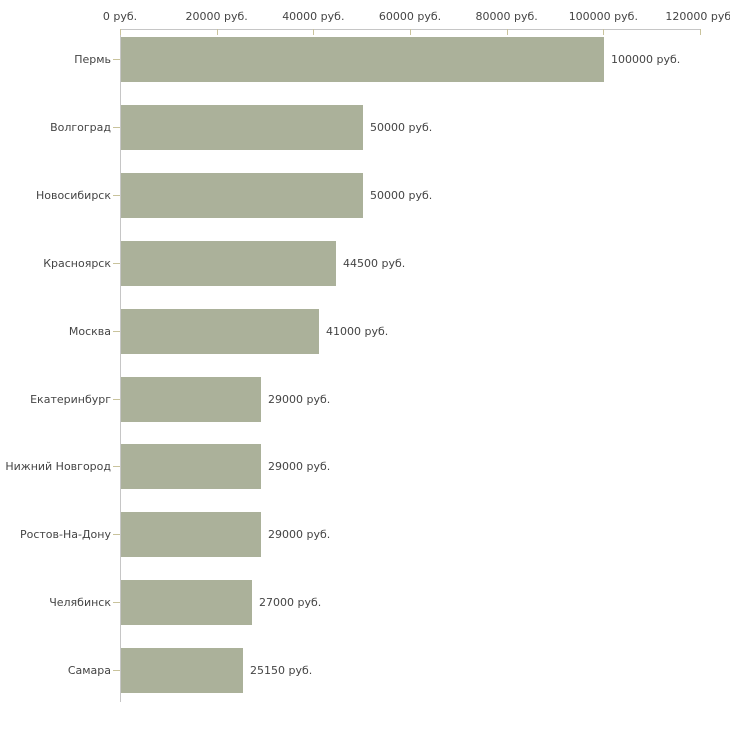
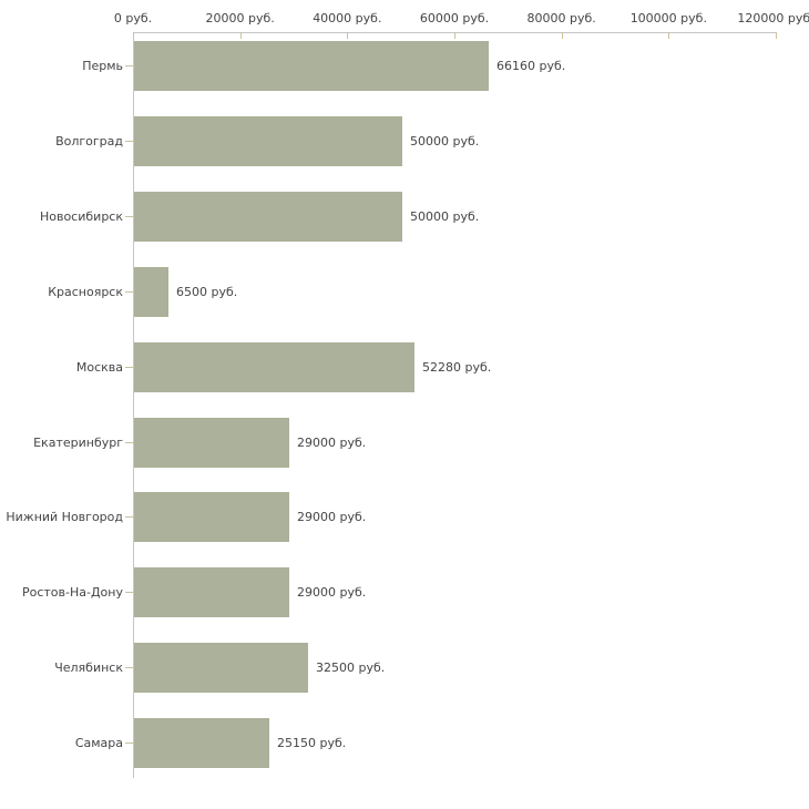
Пермь: 100000 -> 66160
Красноярск: 44500 -> 6500
Москва: 41000 -> 52280
Челябинск: 27000 -> 32500
